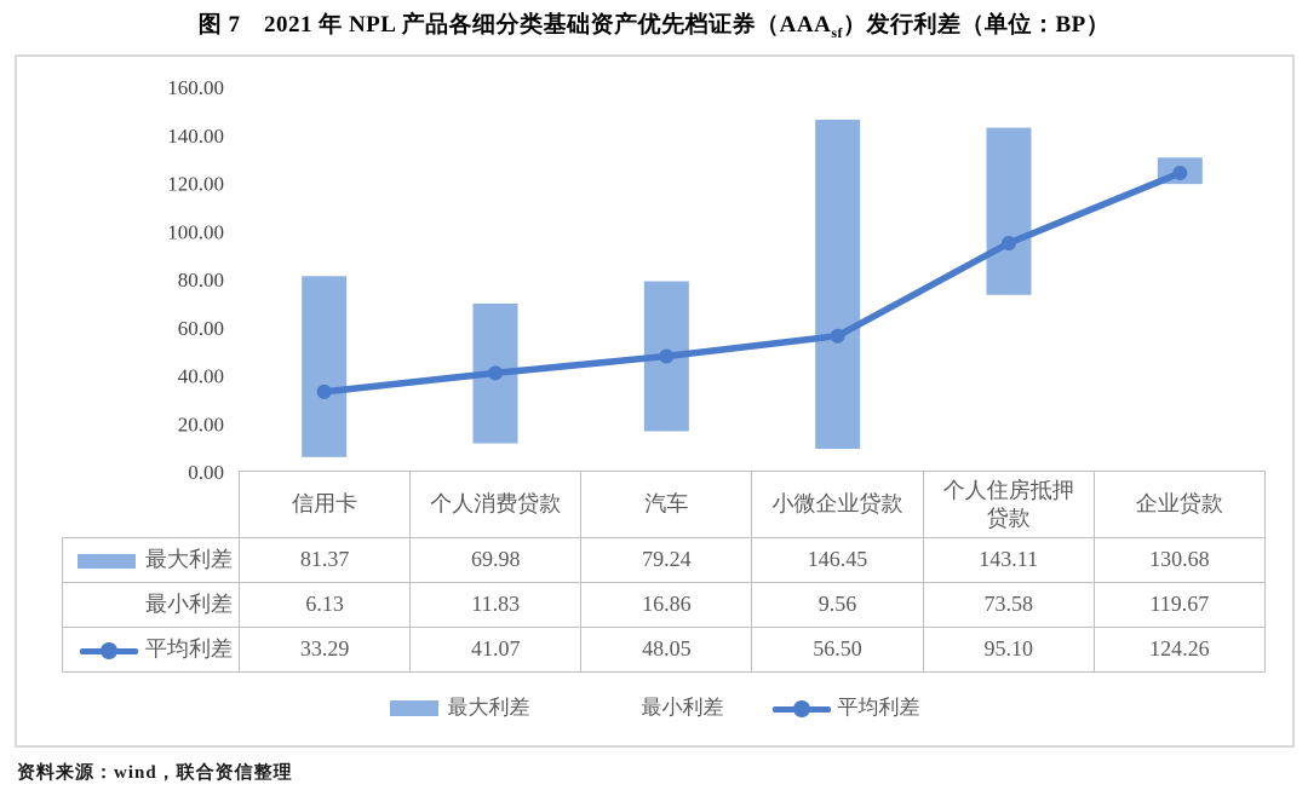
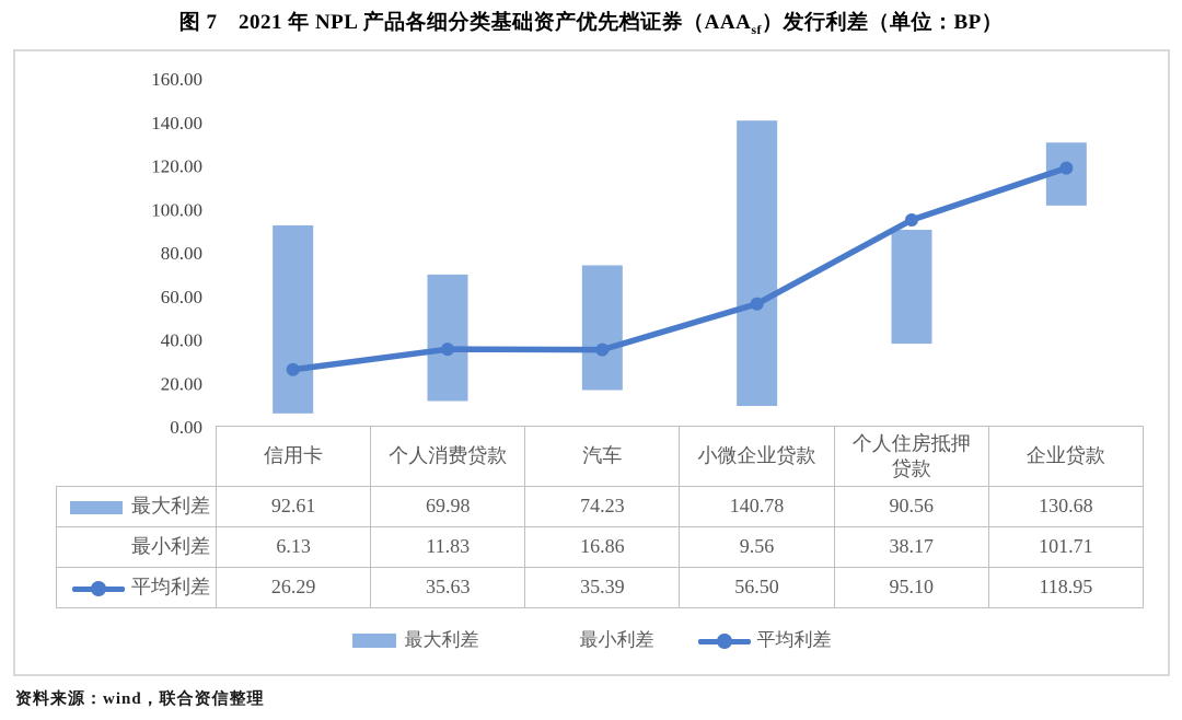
最大利差/信用卡: 81.37 -> 92.61
平均利差/信用卡: 33.29 -> 26.29
平均利差/个人消费贷款: 41.07 -> 35.63
最大利差/汽车: 79.24 -> 74.23
平均利差/汽车: 48.05 -> 35.39
最大利差/小微企业贷款: 146.45 -> 140.78
最大利差/个人住房抵押贷款: 143.11 -> 90.56
最小利差/个人住房抵押贷款: 73.58 -> 38.17
最小利差/企业贷款: 119.67 -> 101.71
平均利差/企业贷款: 124.26 -> 118.95
